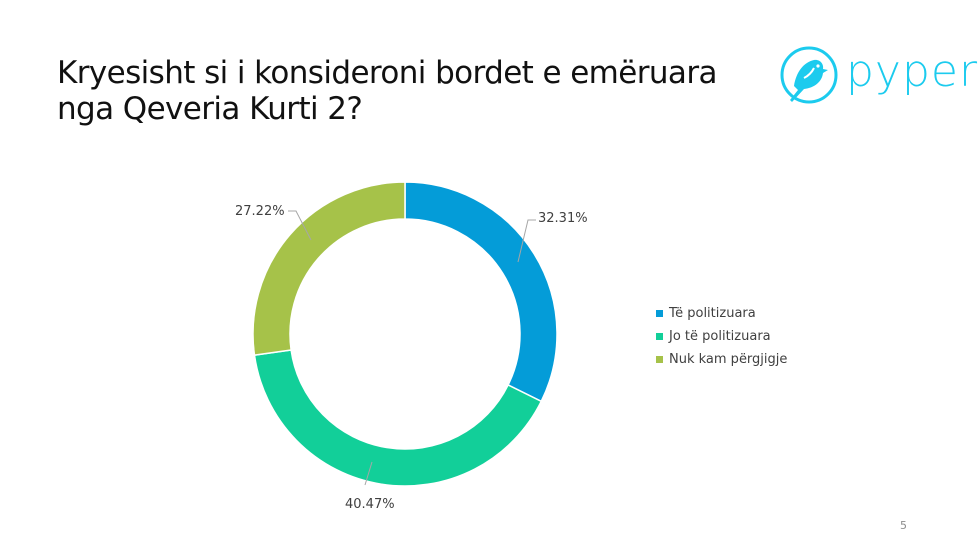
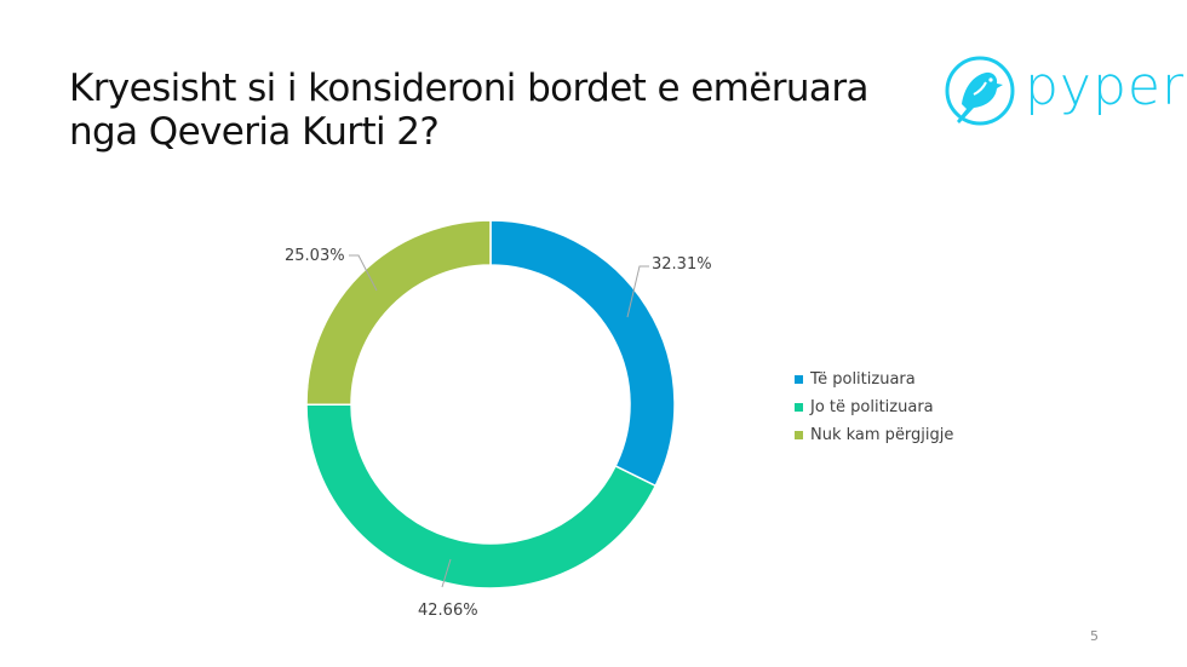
Jo të politizuara: 40.47% -> 42.66%
Nuk kam përgjigje: 27.22% -> 25.03%
